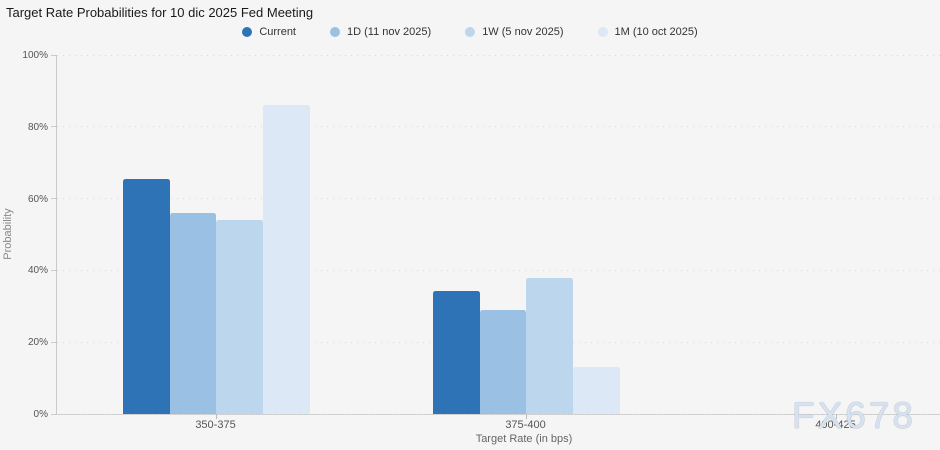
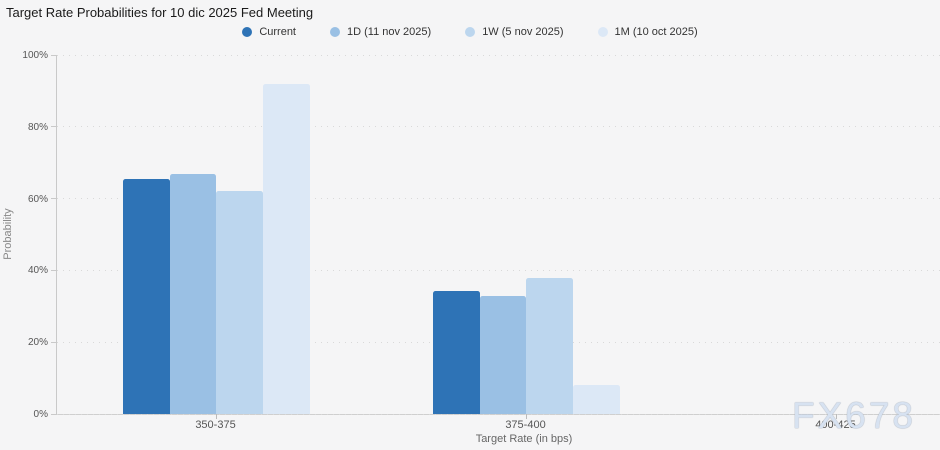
1D (11 nov 2025)/350-375: 56% -> 67%
1W (5 nov 2025)/350-375: 54% -> 62%
1M (10 oct 2025)/350-375: 86% -> 92%
1D (11 nov 2025)/375-400: 29% -> 33%
1M (10 oct 2025)/375-400: 13% -> 8%
